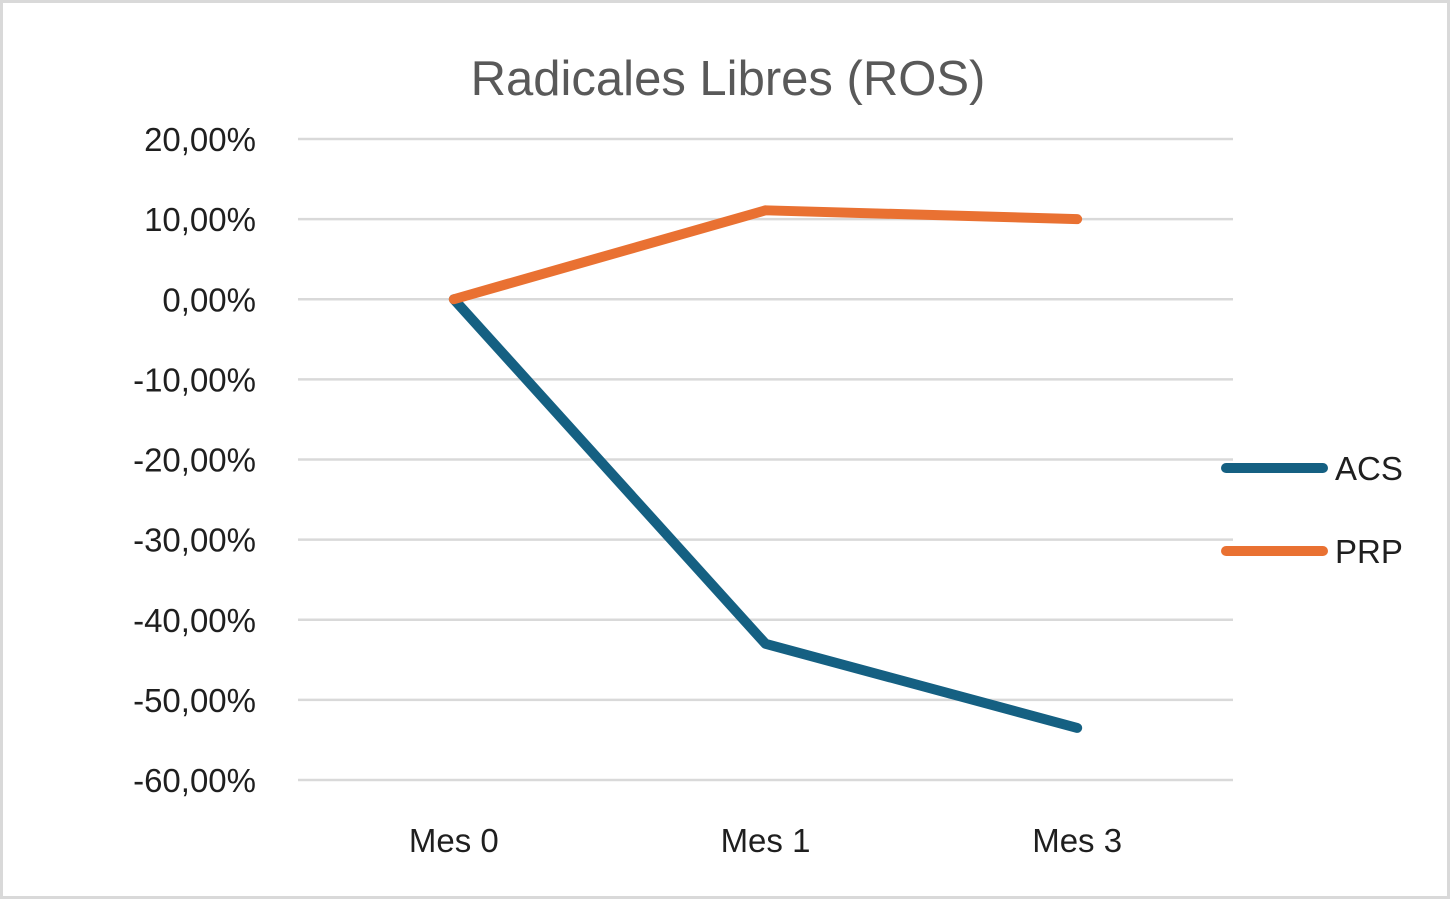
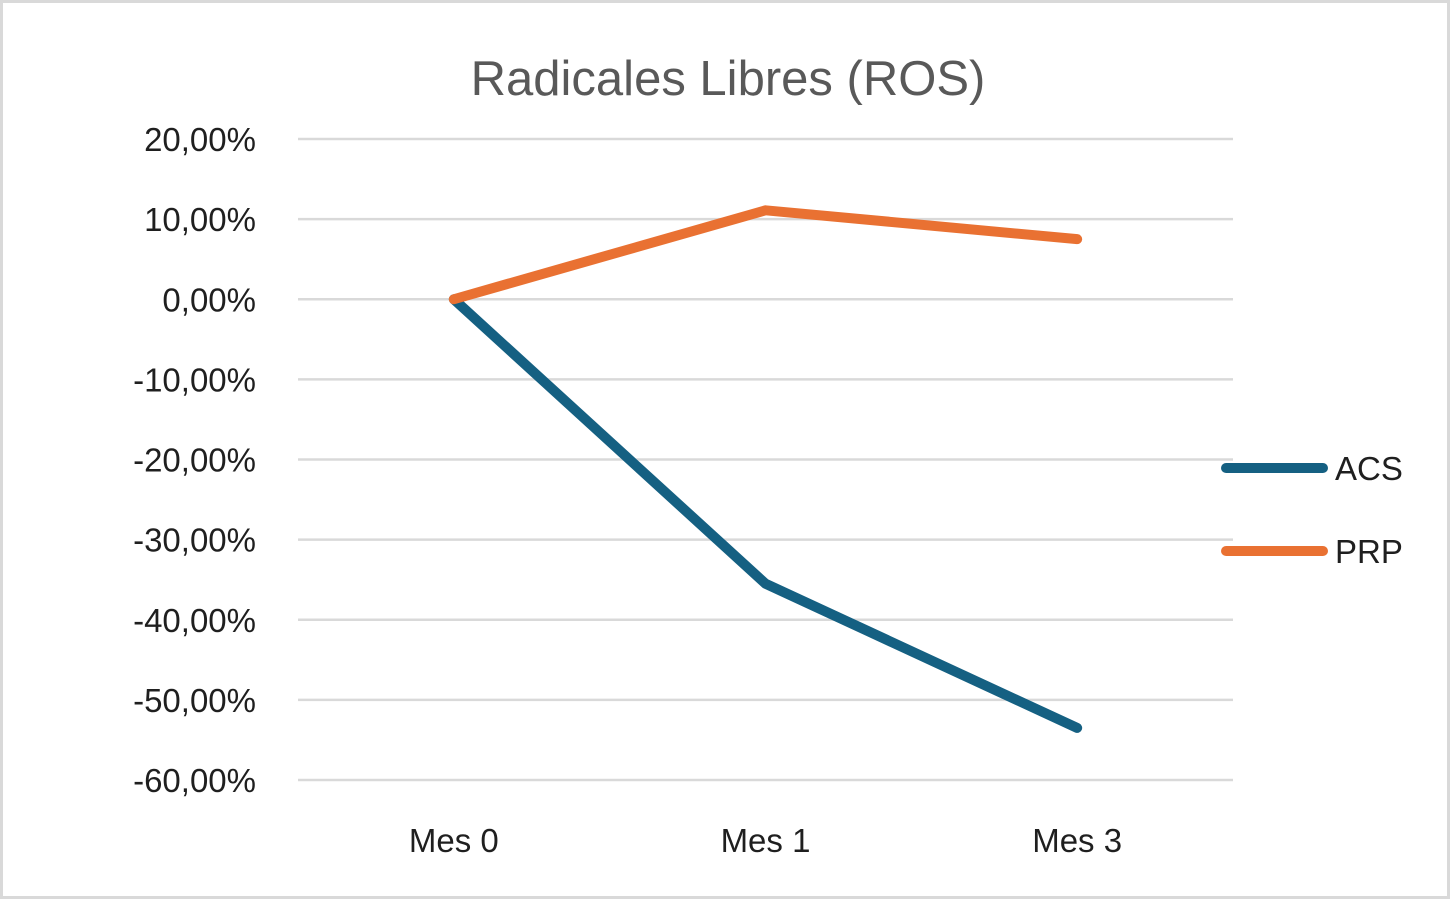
ACS/Mes 1: -43% -> -36%
PRP/Mes 3: 10% -> 8%
